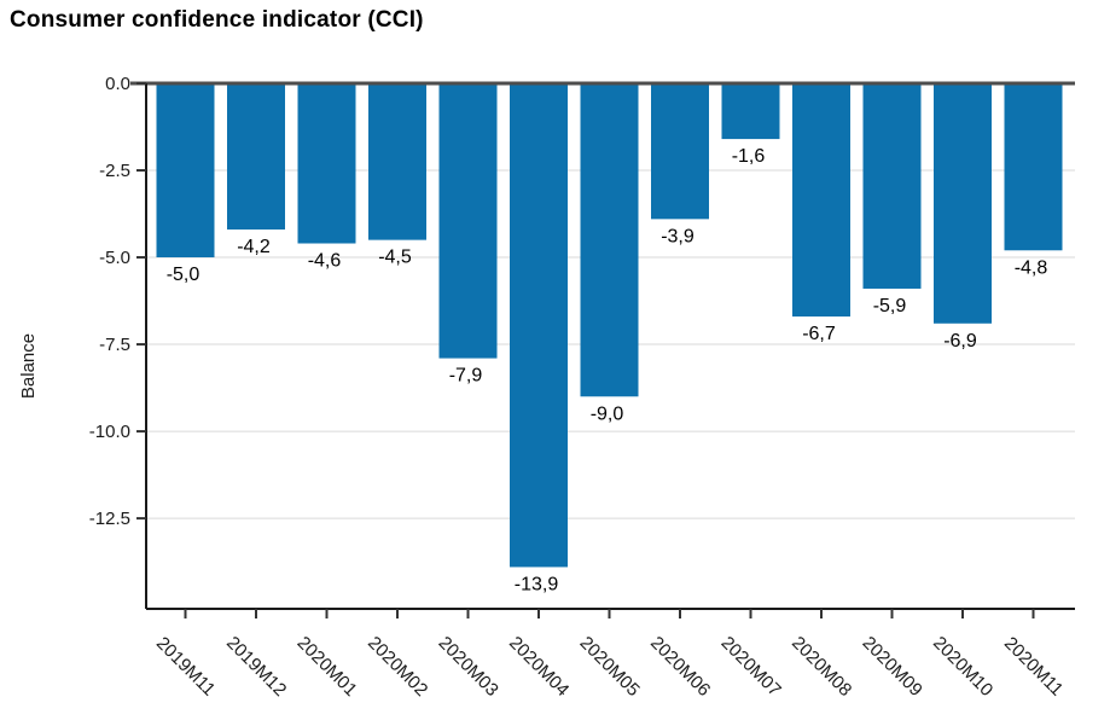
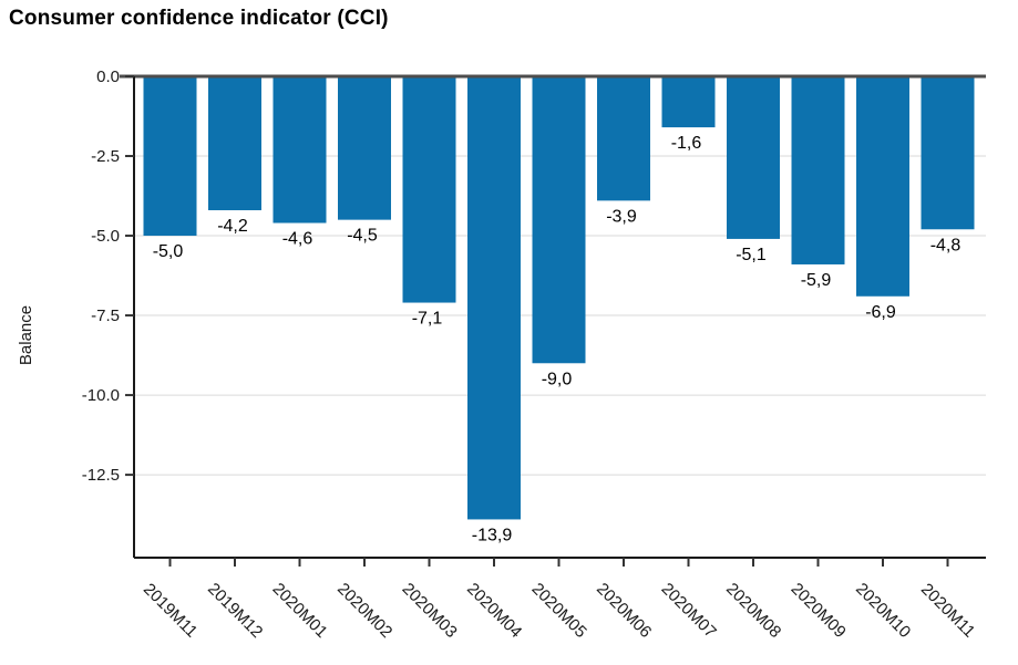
2020M03: -7,9 -> -7,1
2020M08: -6,7 -> -5,1
